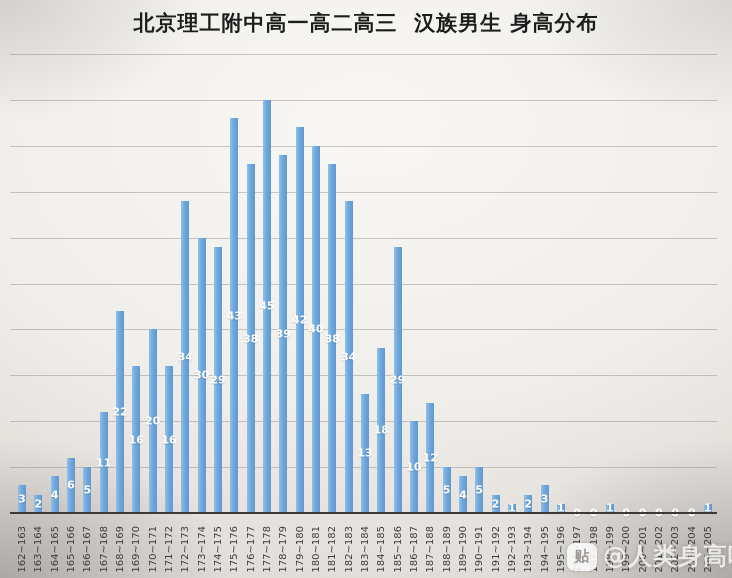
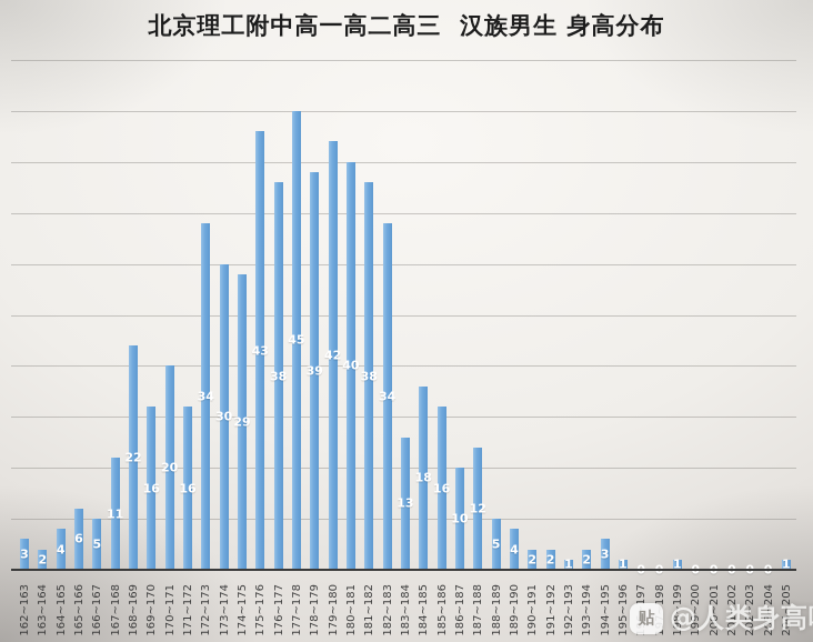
185~186: 29 -> 16
190~191: 5 -> 2
